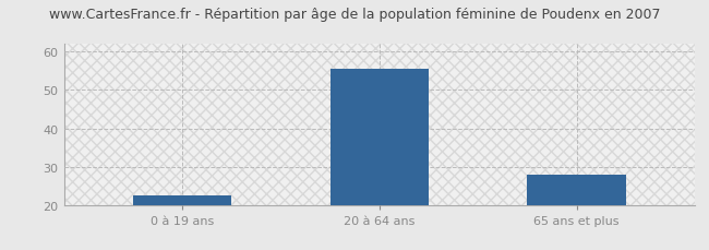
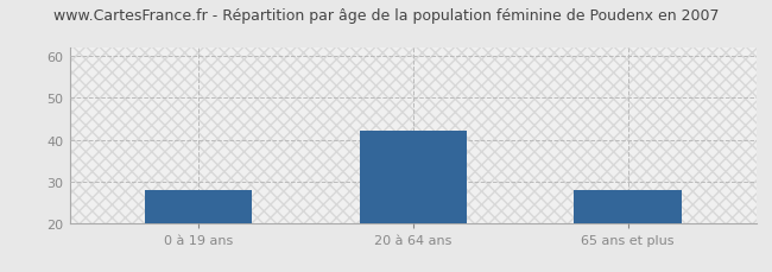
0 à 19 ans: 22.5 -> 28.0
20 à 64 ans: 55.5 -> 42.0
